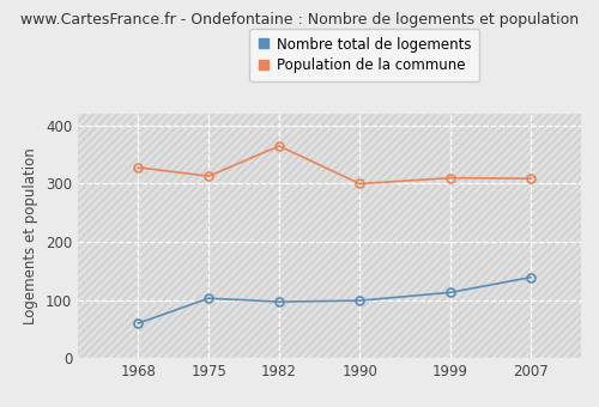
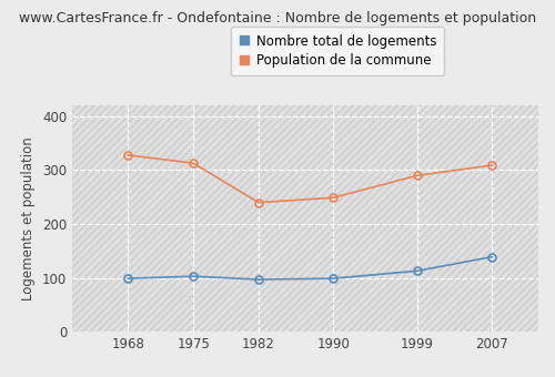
Nombre total de logements/1968: 60 -> 99
Population de la commune/1982: 365 -> 240
Population de la commune/1990: 300 -> 249
Population de la commune/1999: 310 -> 290
